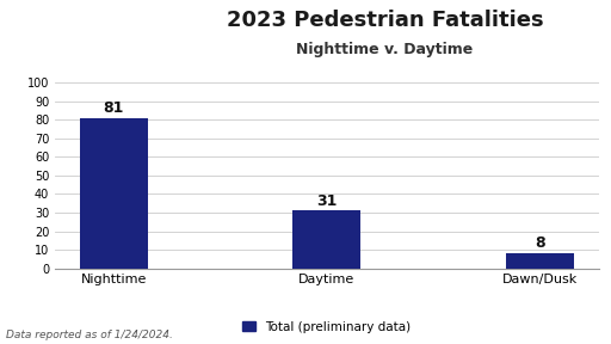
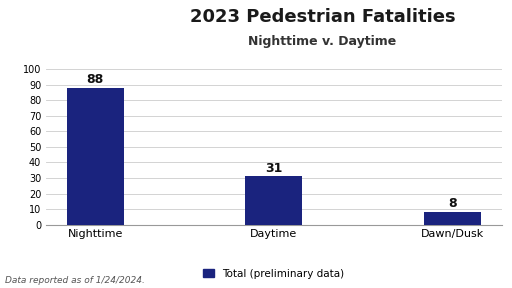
Nighttime: 81 -> 88
